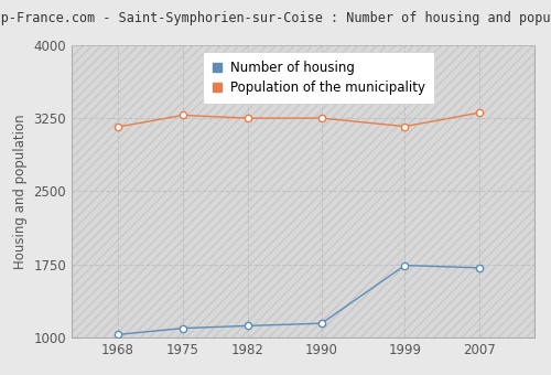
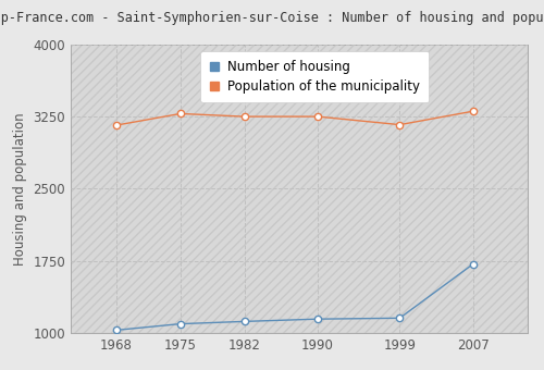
Number of housing/1999: 1740 -> 1160
